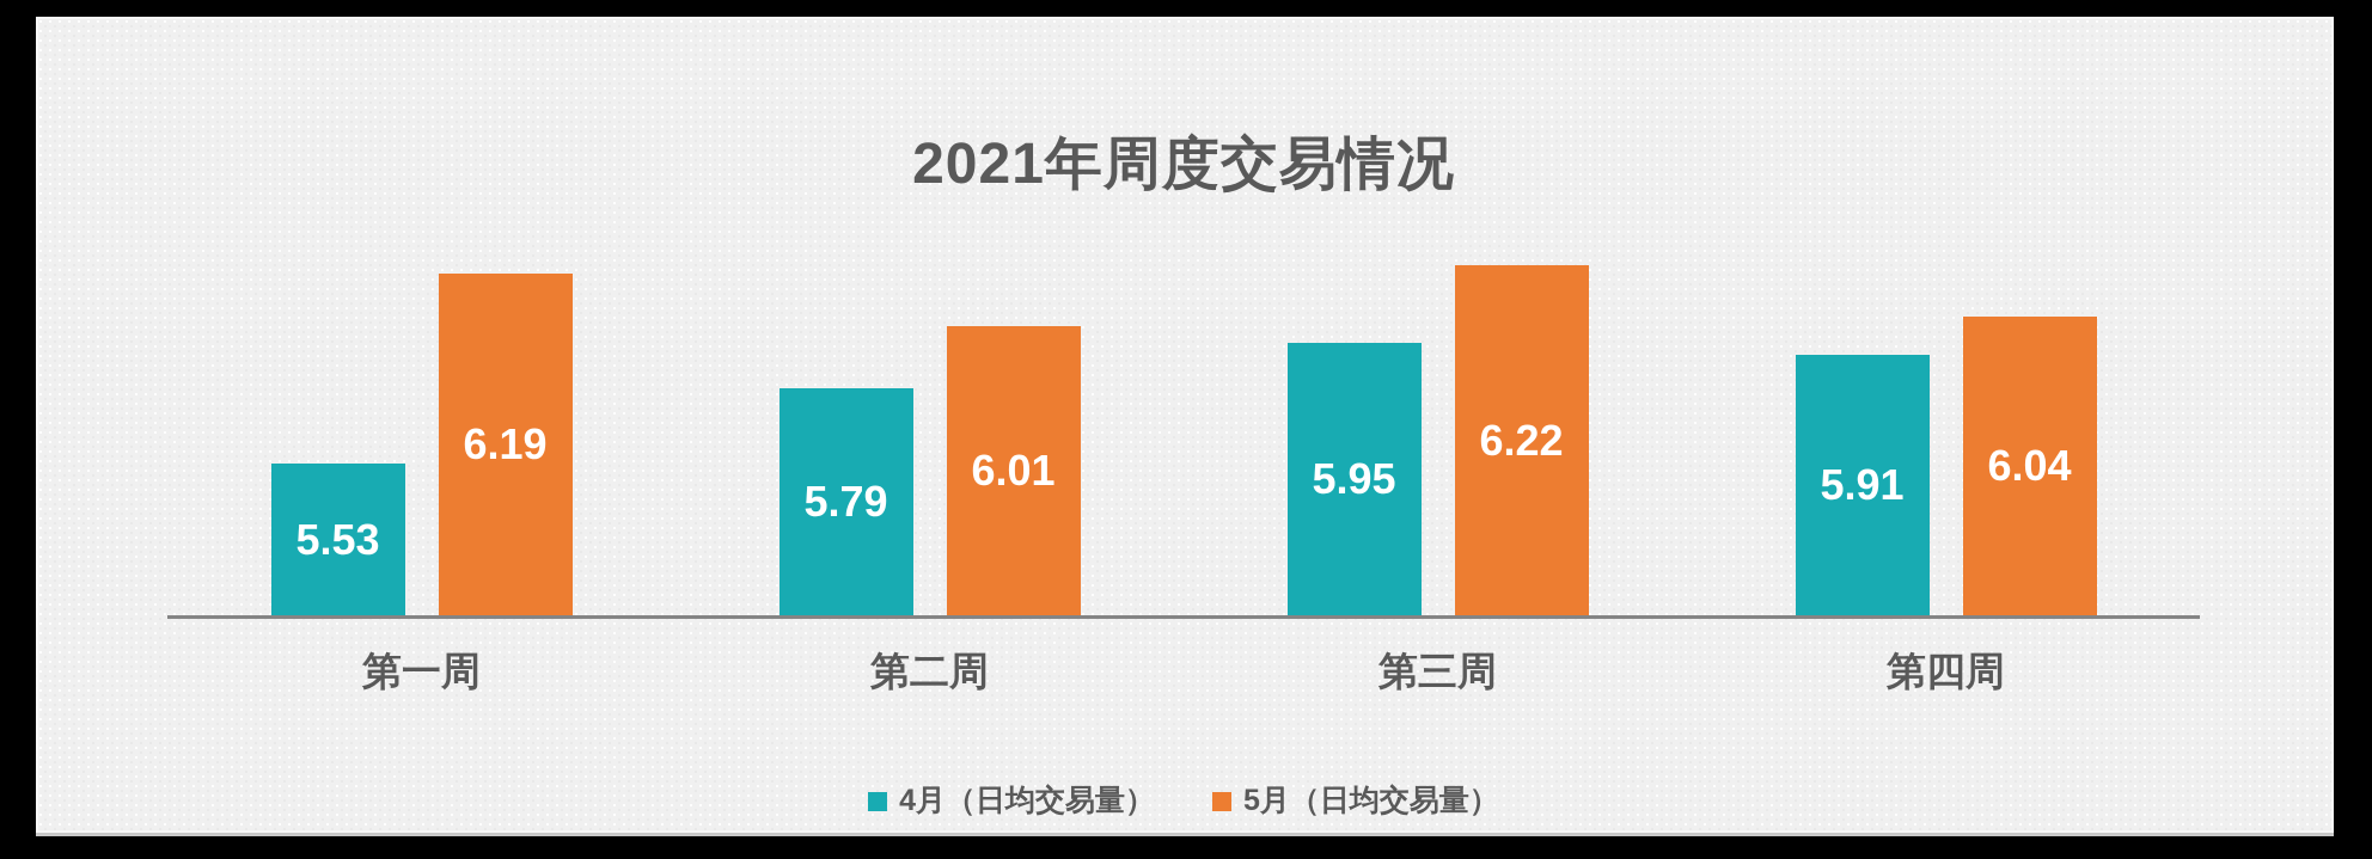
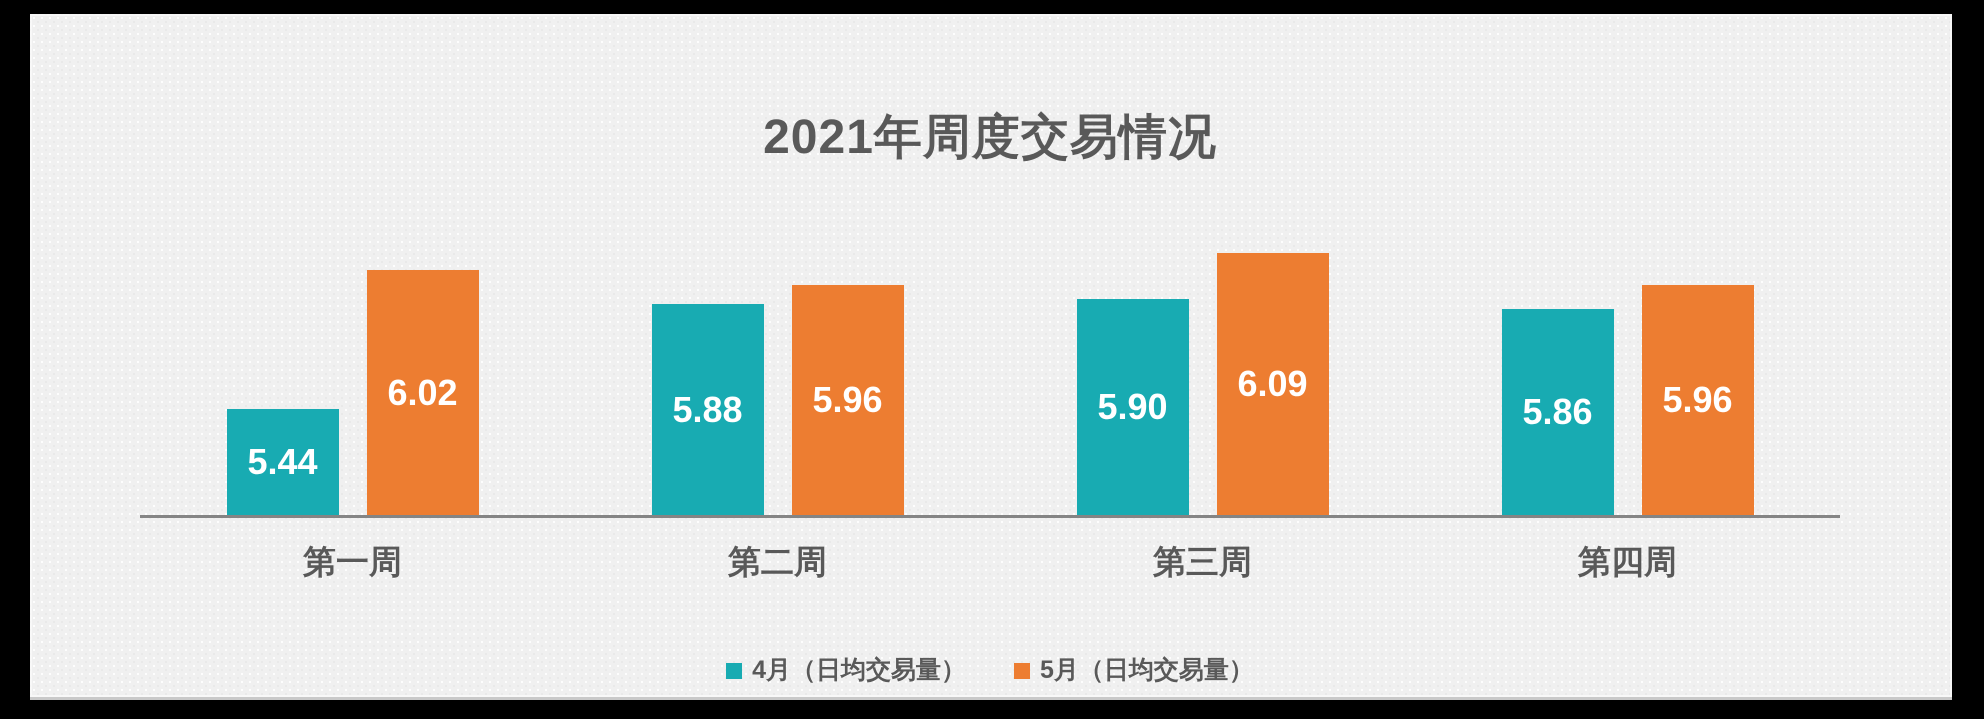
4月（日均交易量）/第一周: 5.53 -> 5.44
5月（日均交易量）/第一周: 6.19 -> 6.02
4月（日均交易量）/第二周: 5.79 -> 5.88
5月（日均交易量）/第二周: 6.01 -> 5.96
4月（日均交易量）/第三周: 5.95 -> 5.90
5月（日均交易量）/第三周: 6.22 -> 6.09
4月（日均交易量）/第四周: 5.91 -> 5.86
5月（日均交易量）/第四周: 6.04 -> 5.96
